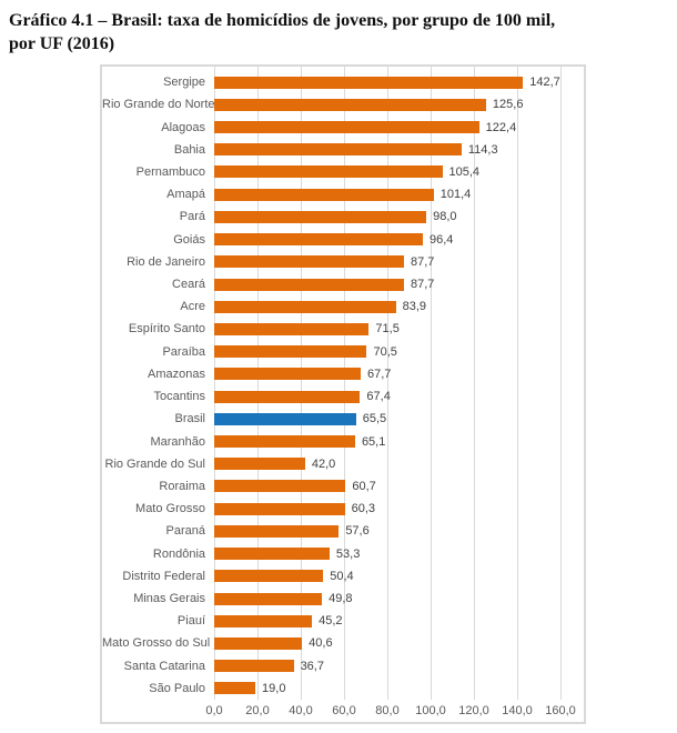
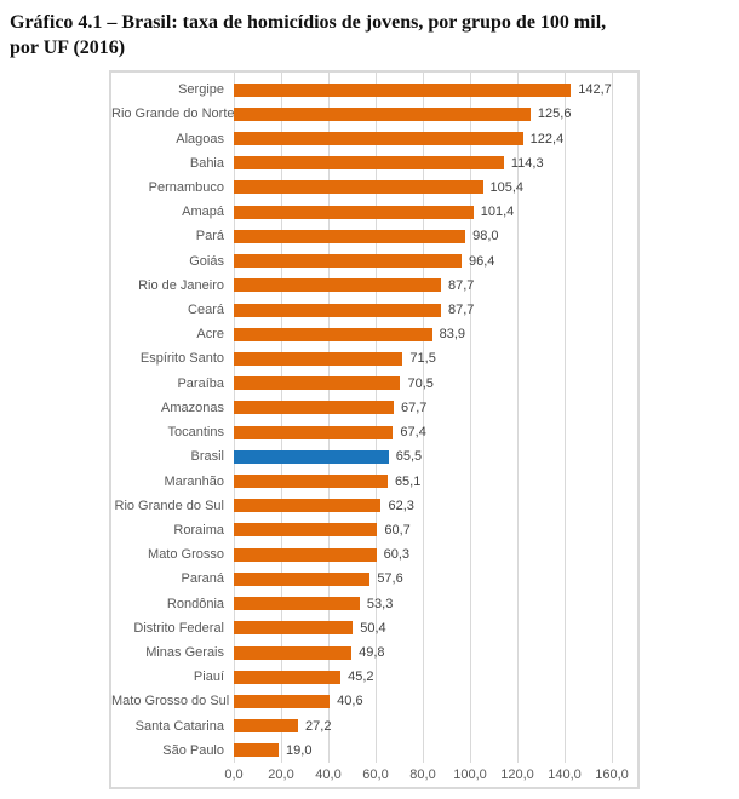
Rio Grande do Sul: 42,0 -> 62,3
Santa Catarina: 36,7 -> 27,2
